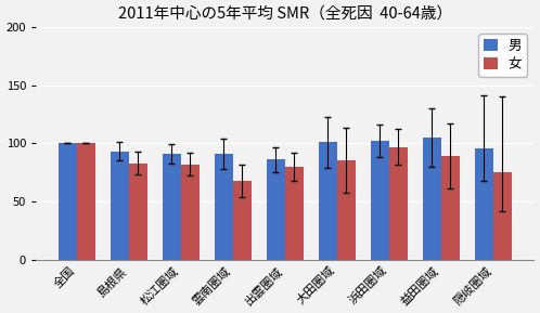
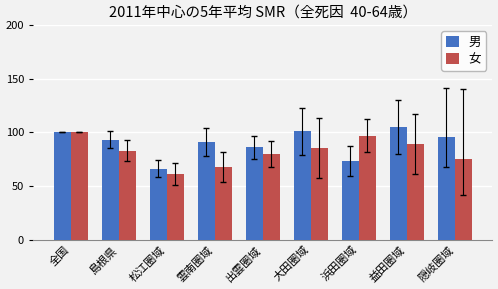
男/松江圏域: 91 -> 66
女/松江圏域: 82 -> 61
男/浜田圏域: 102 -> 73
